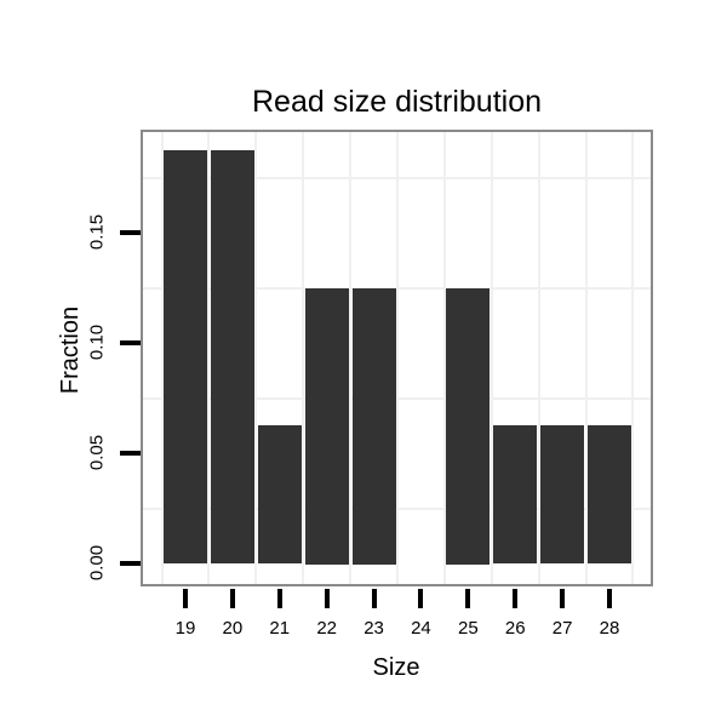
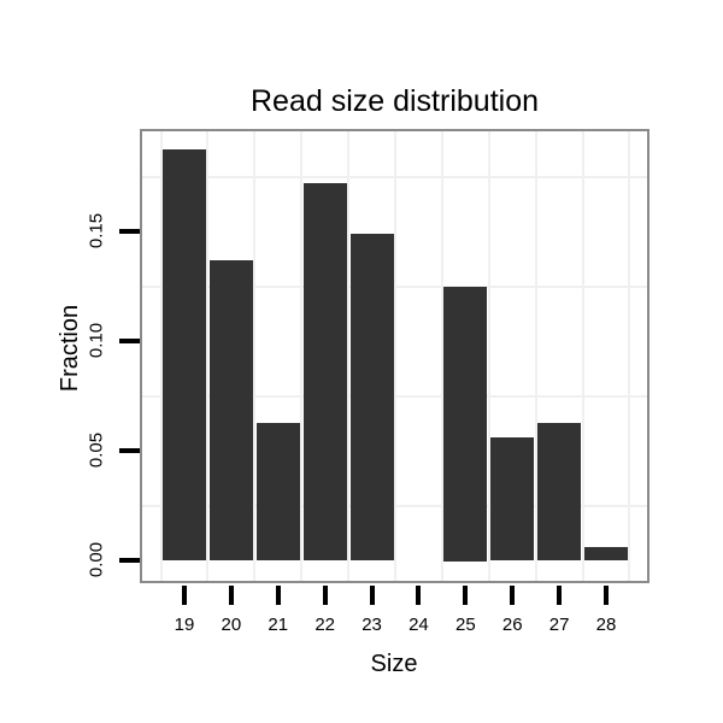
20: 0.188 -> 0.137
22: 0.125 -> 0.172
23: 0.125 -> 0.149
26: 0.062 -> 0.056
28: 0.062 -> 0.006
